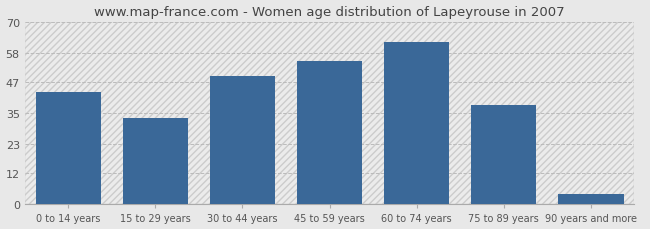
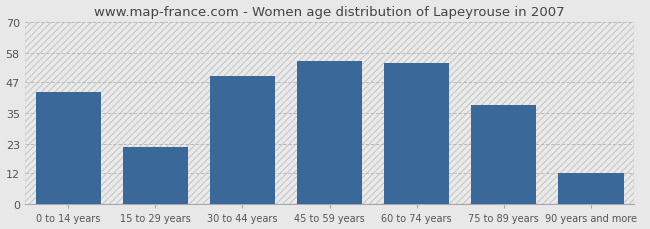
15 to 29 years: 33 -> 22
60 to 74 years: 62 -> 54
90 years and more: 4 -> 12
